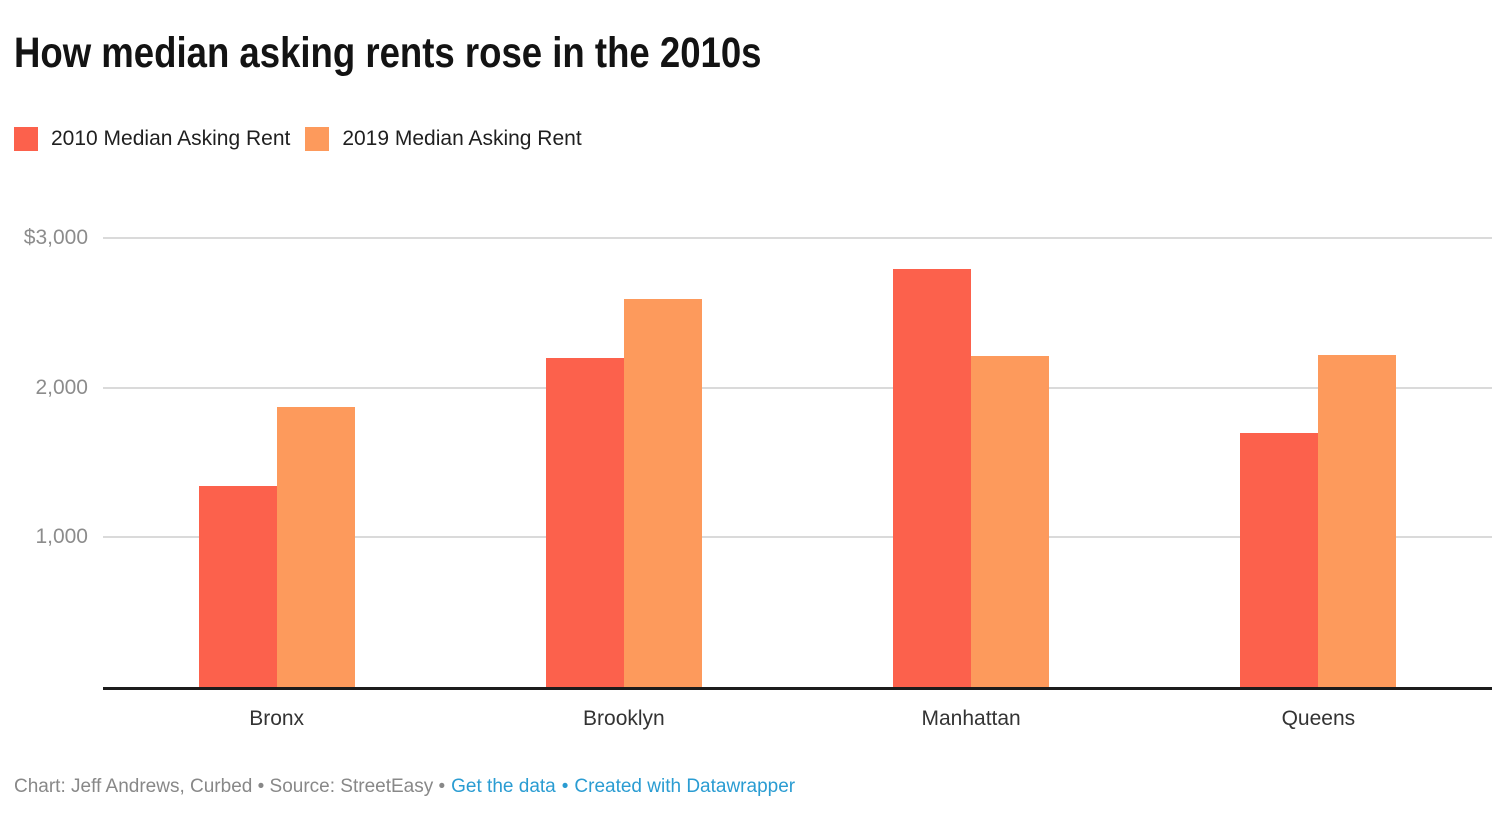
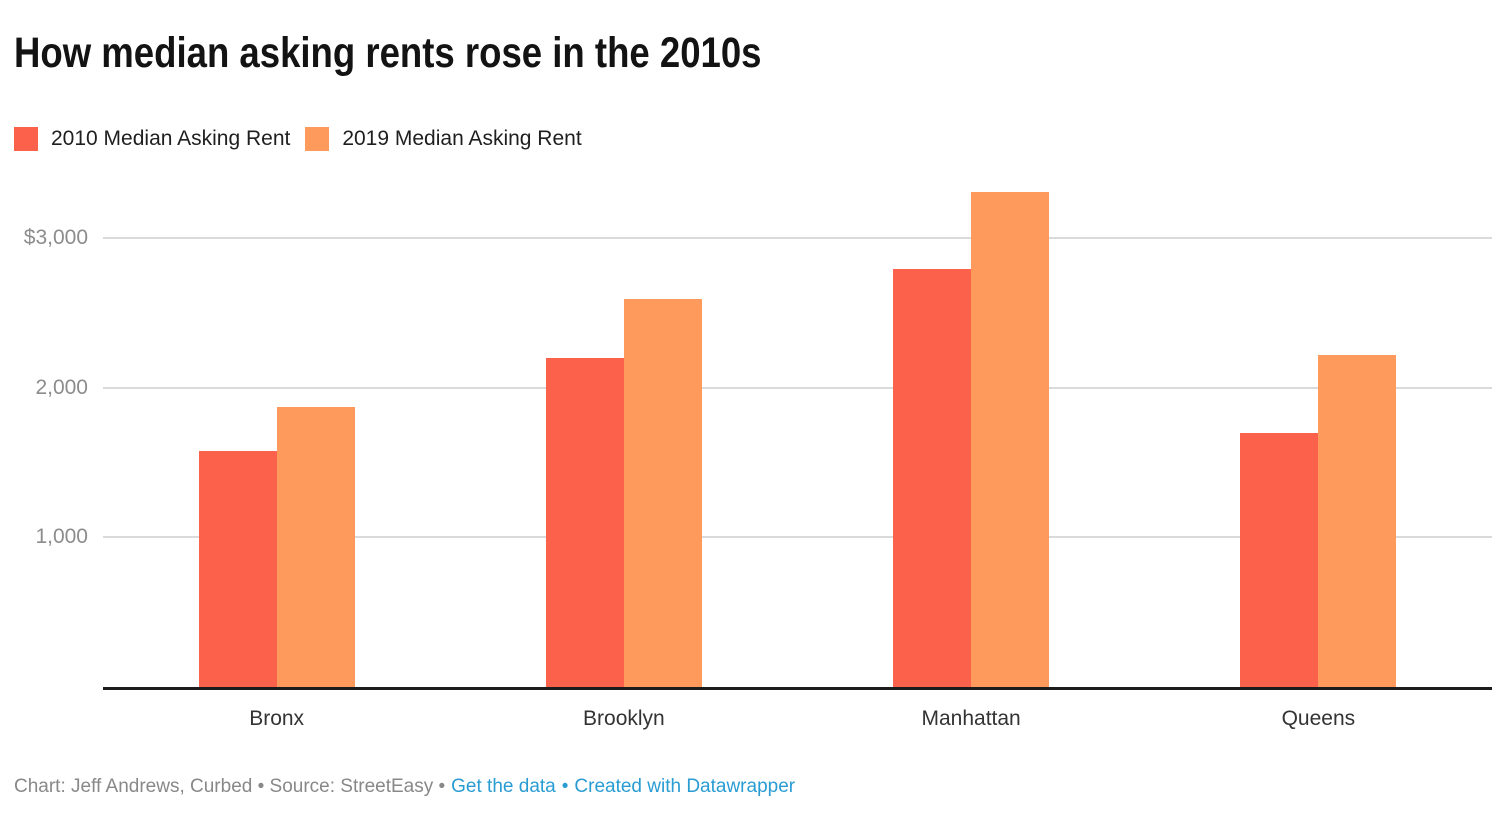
2010 Median Asking Rent/Bronx: $1340 -> $1580
2019 Median Asking Rent/Manhattan: $2210 -> $3310
